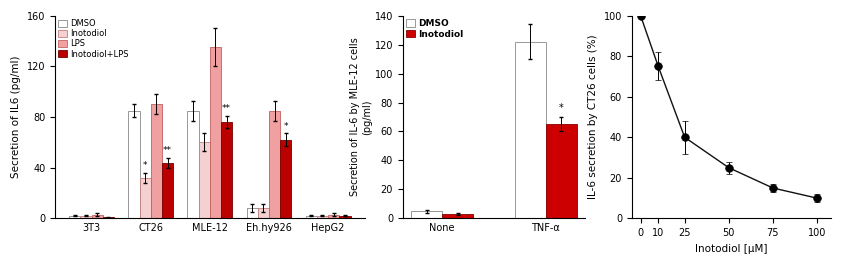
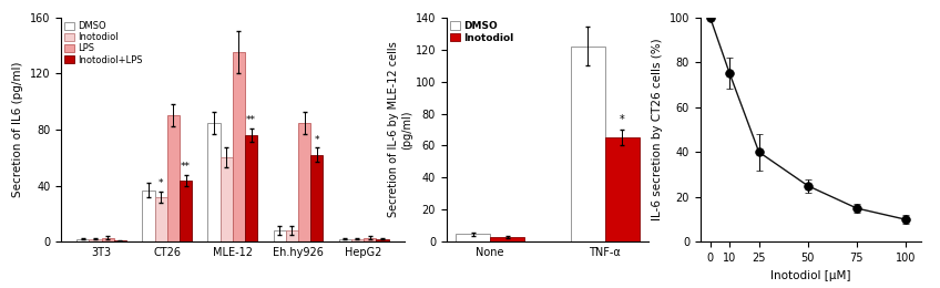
DMSO/CT26: 85 -> 37
